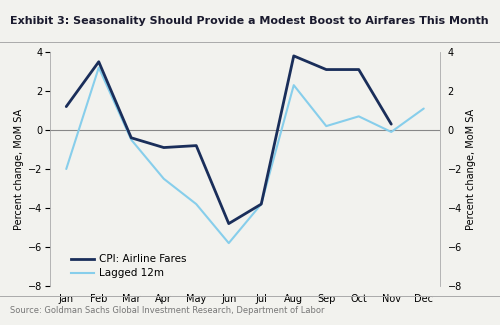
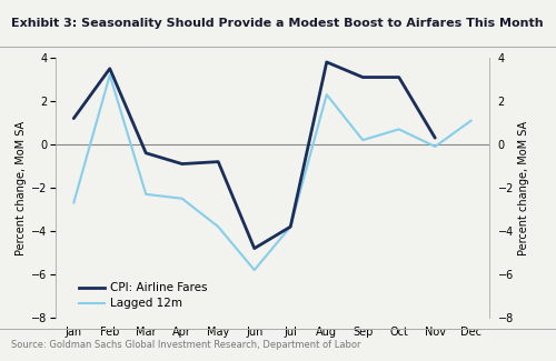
Lagged 12m/Jan: -2.0 -> -2.7
Lagged 12m/Mar: -0.5 -> -2.3
